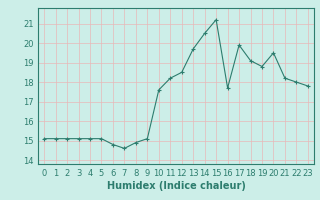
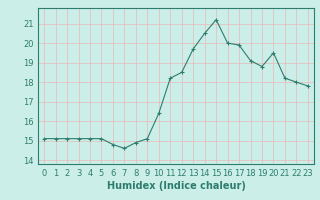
10: 17.6 -> 16.4
16: 17.7 -> 20.0
